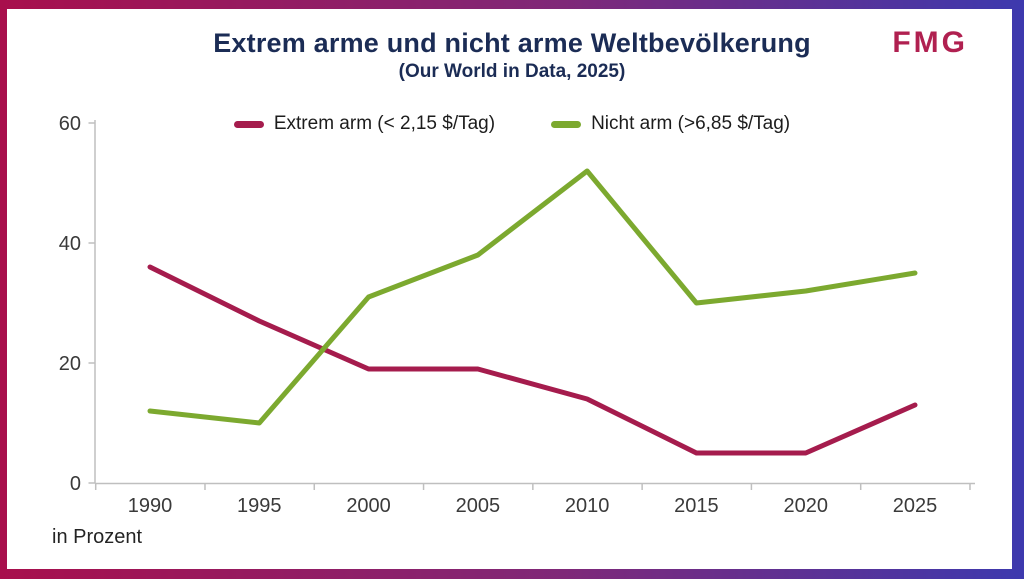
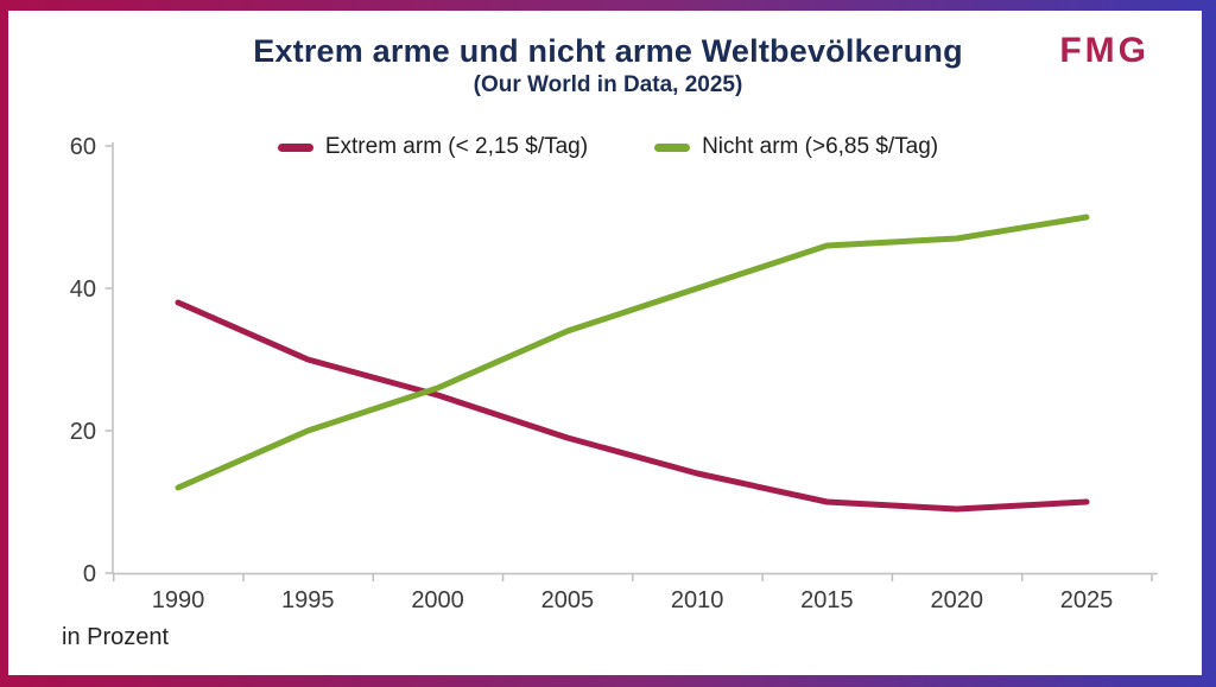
Extrem arm (< 2,15 $/Tag)/1990: 36 -> 38
Extrem arm (< 2,15 $/Tag)/1995: 27 -> 30
Nicht arm (>6,85 $/Tag)/1995: 10 -> 20
Extrem arm (< 2,15 $/Tag)/2000: 19 -> 25
Nicht arm (>6,85 $/Tag)/2000: 31 -> 26
Nicht arm (>6,85 $/Tag)/2005: 38 -> 34
Nicht arm (>6,85 $/Tag)/2010: 52 -> 40
Extrem arm (< 2,15 $/Tag)/2015: 5 -> 10
Nicht arm (>6,85 $/Tag)/2015: 30 -> 46
Extrem arm (< 2,15 $/Tag)/2020: 5 -> 9
Nicht arm (>6,85 $/Tag)/2020: 32 -> 47
Extrem arm (< 2,15 $/Tag)/2025: 13 -> 10
Nicht arm (>6,85 $/Tag)/2025: 35 -> 50
